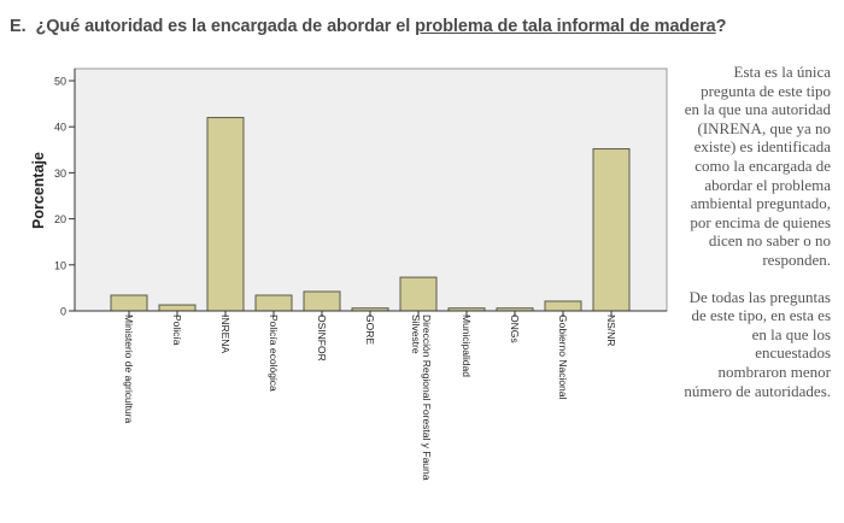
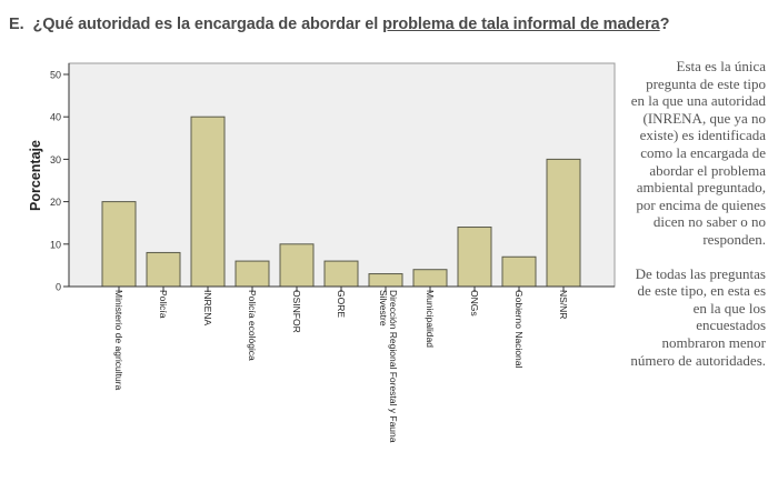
Ministerio de agricultura: 3 -> 20
Policía: 1 -> 8
INRENA: 42 -> 40
Policía ecológica: 3 -> 6
OSINFOR: 4 -> 10
GORE: 1 -> 6
Dirección Regional Forestal y Fauna Silvestre: 7 -> 3
Municipalidad: 1 -> 4
ONGs: 1 -> 14
Gobierno Nacional: 2 -> 7
NS/NR: 35 -> 30
